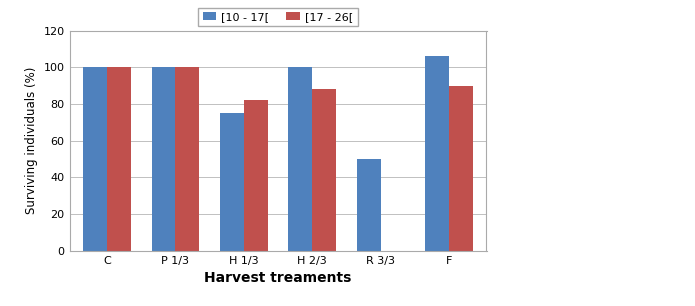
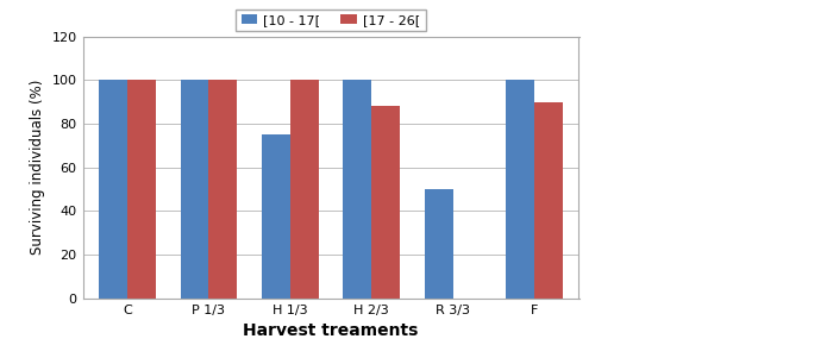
[17 - 26[/H 1/3: 82 -> 100
[10 - 17[/F: 106 -> 100
